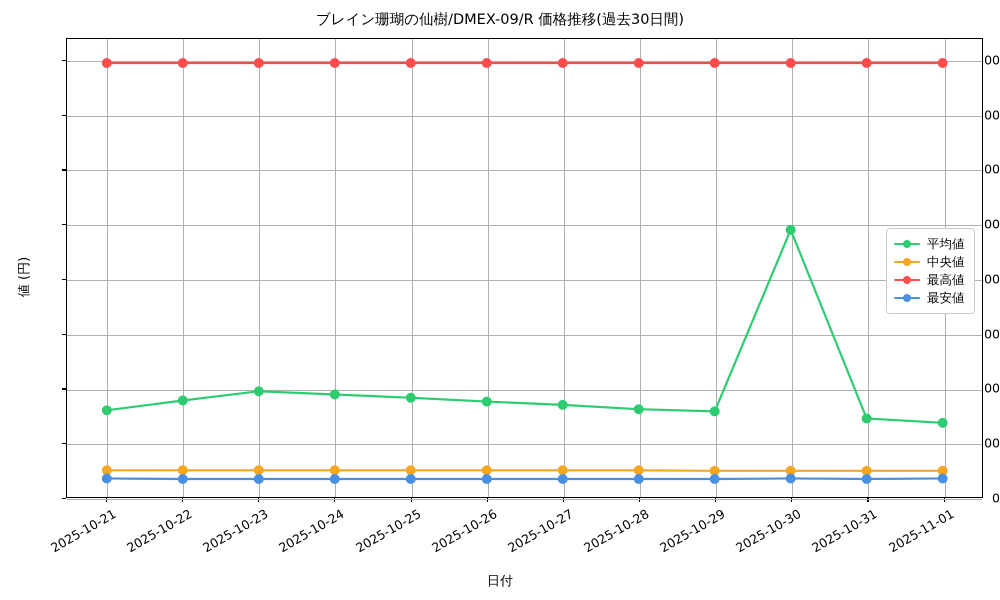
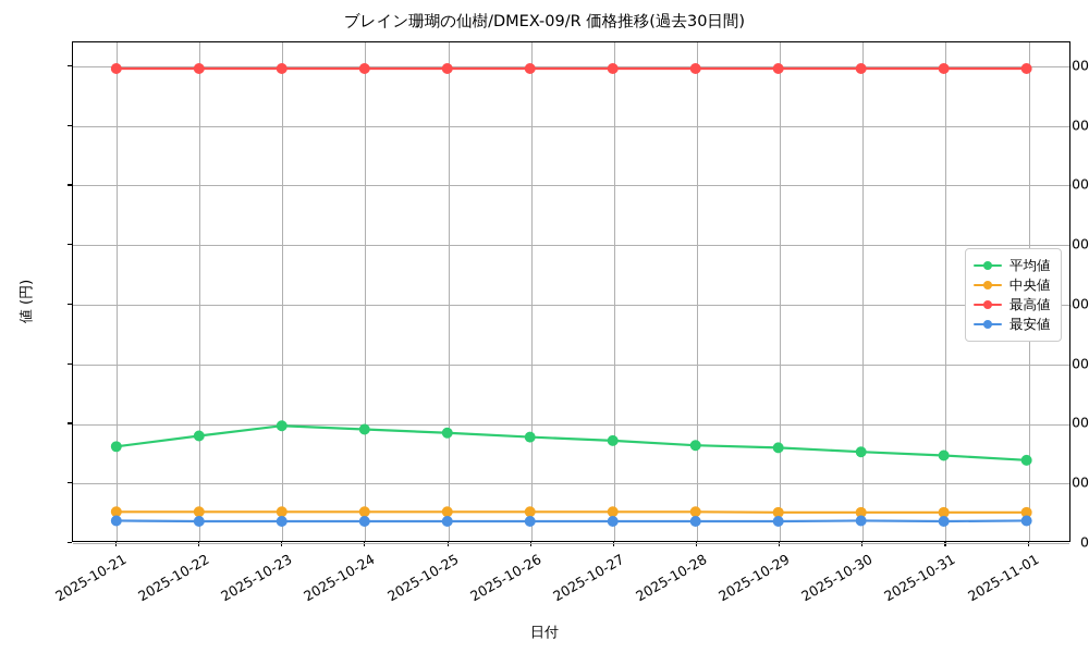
平均値/2025-10-30: 490 -> 150
